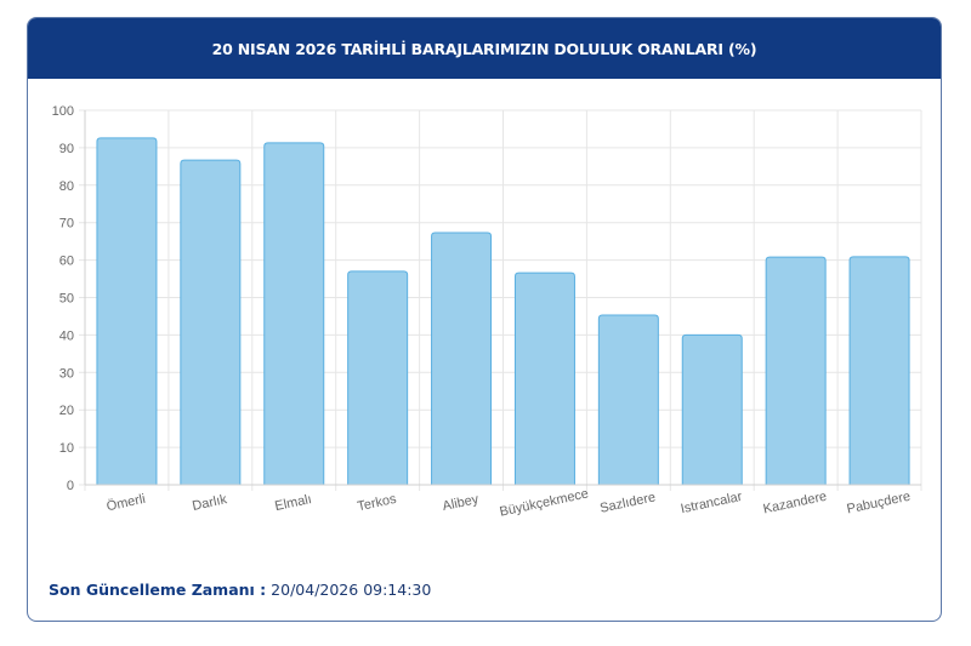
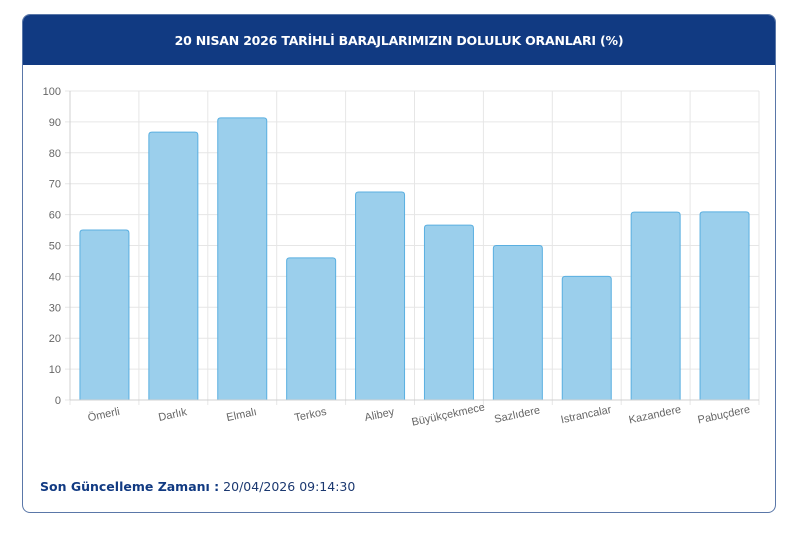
Ömerli: 93 -> 55
Terkos: 57 -> 46
Sazlıdere: 45 -> 50
